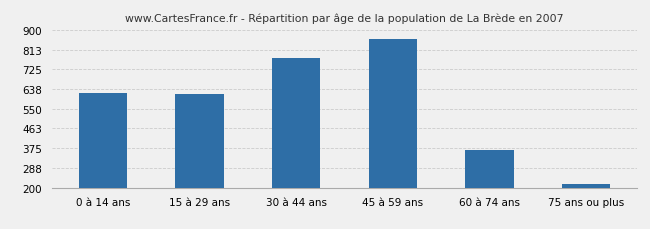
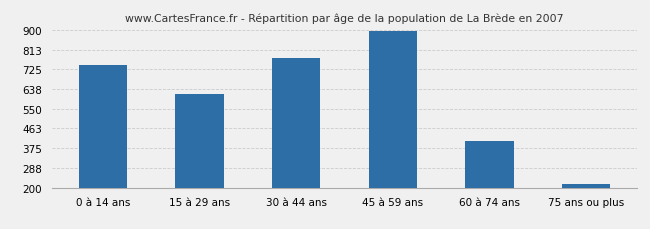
0 à 14 ans: 620 -> 745
45 à 59 ans: 860 -> 895
60 à 74 ans: 365 -> 405
